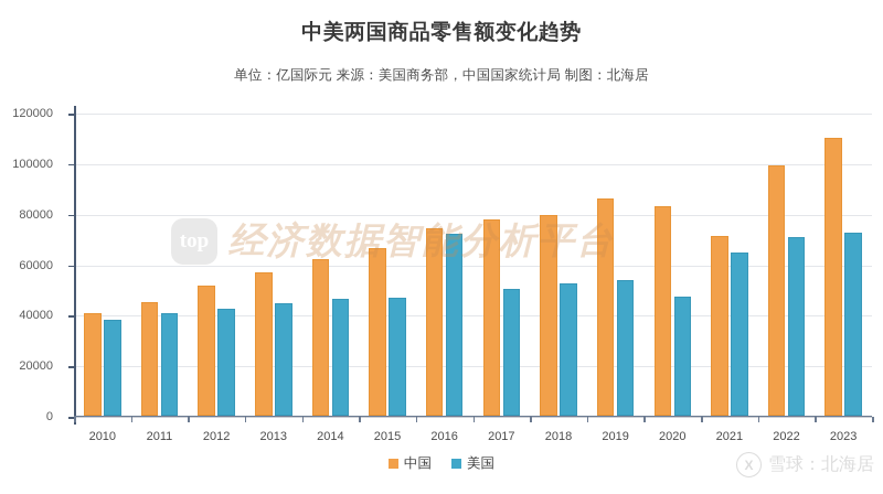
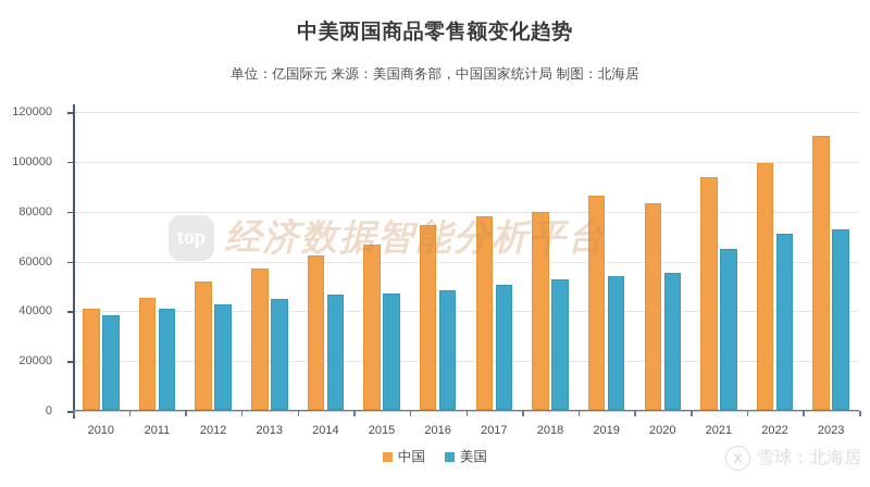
美国/2016: 72000 -> 48000
美国/2020: 47000 -> 55000
中国/2021: 71000 -> 94000
